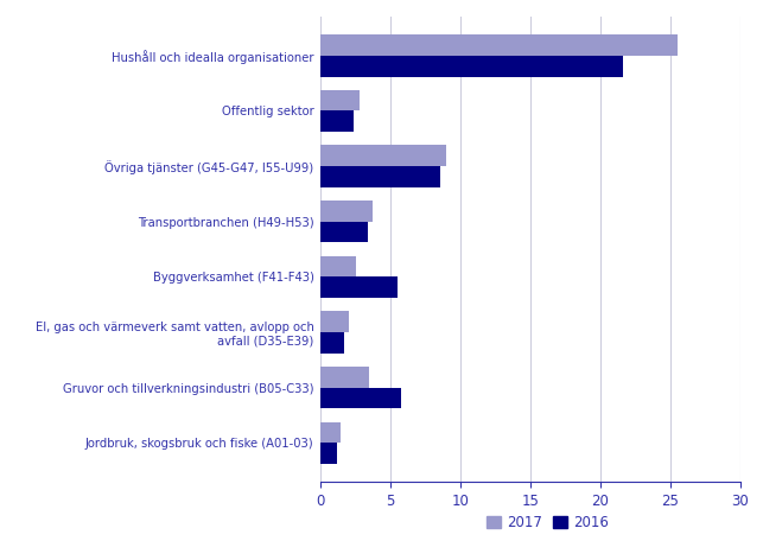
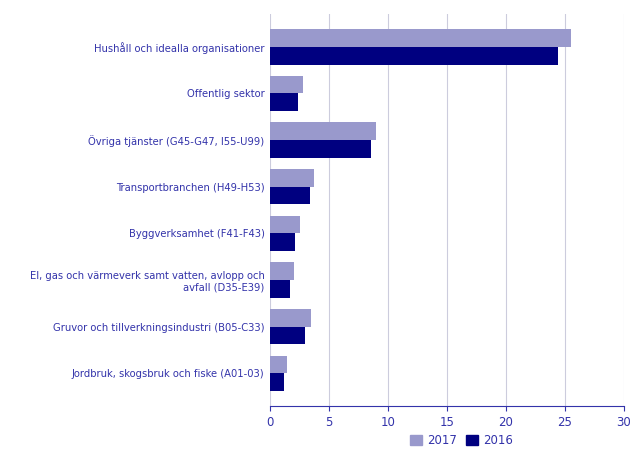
2016/Hushåll och idealla organisationer: 21.6 -> 24.4
2016/Byggverksamhet (F41-F43): 5.5 -> 2.1
2016/Gruvor och tillverkningsindustri (B05-C33): 5.8 -> 3.0
